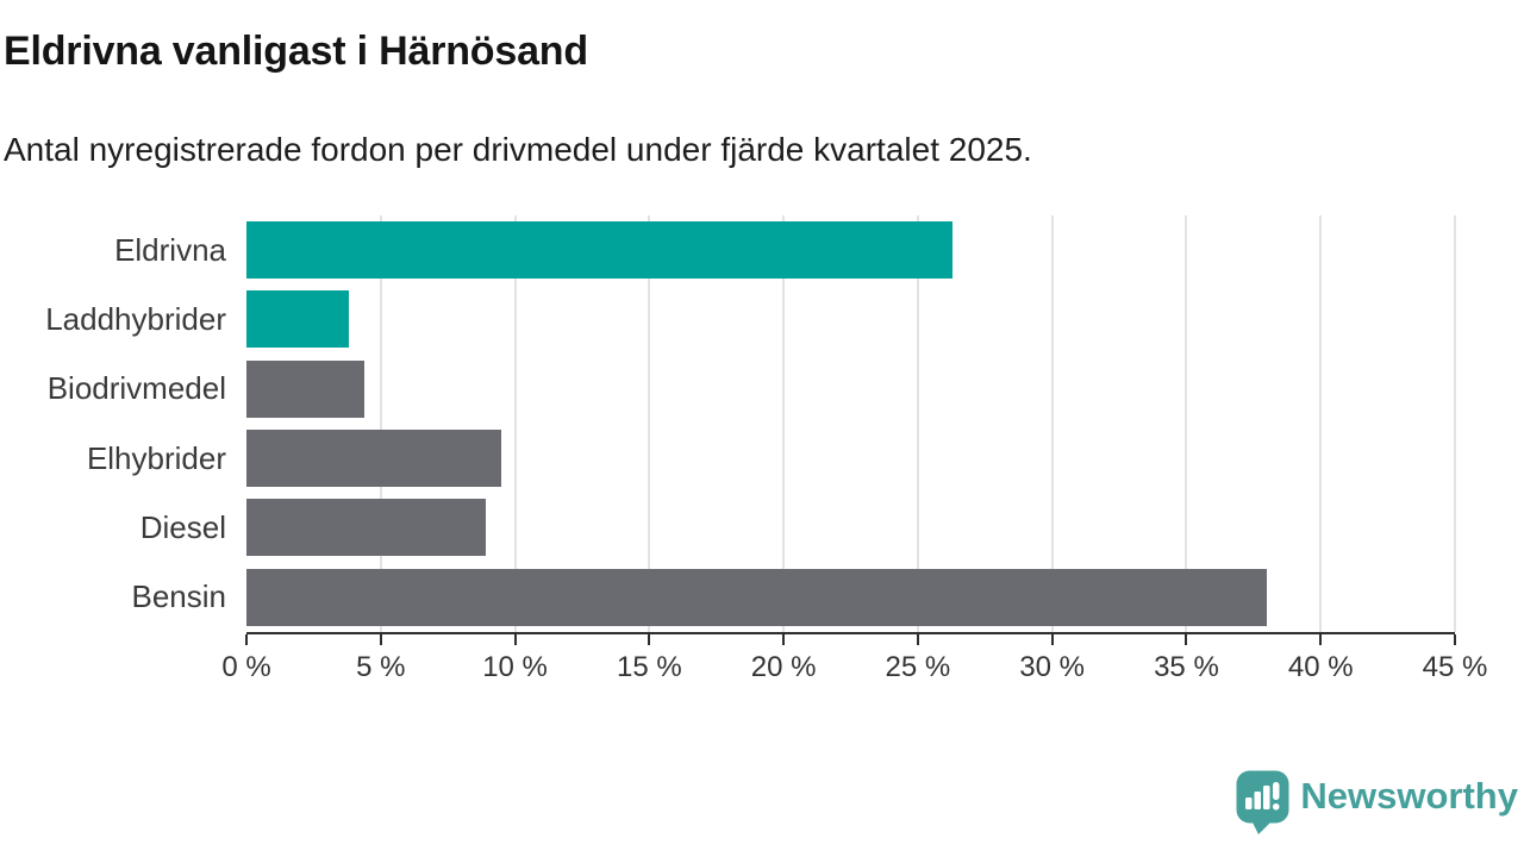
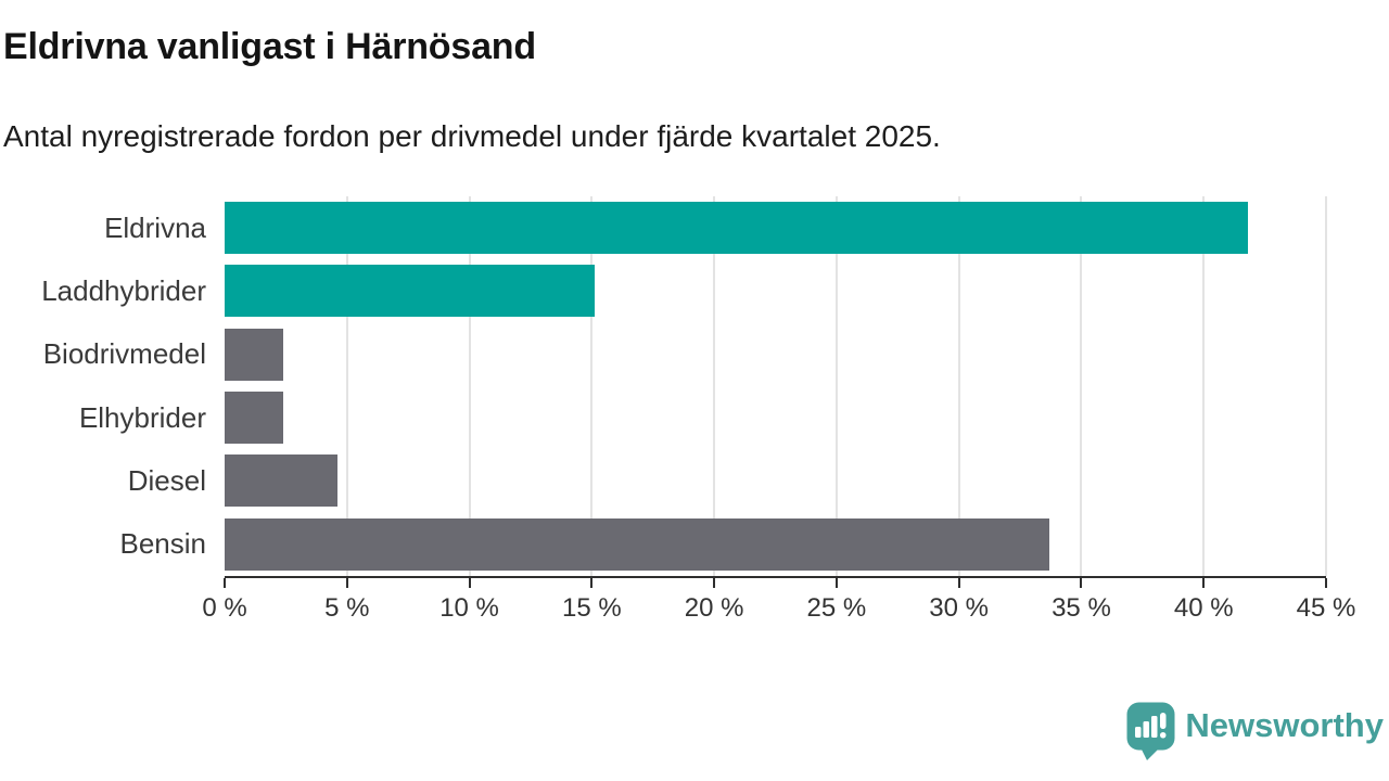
Eldrivna: 26.3% -> 41.8%
Laddhybrider: 3.8% -> 15.1%
Biodrivmedel: 4.4% -> 2.4%
Elhybrider: 9.5% -> 2.4%
Diesel: 8.9% -> 4.6%
Bensin: 38.0% -> 33.7%
